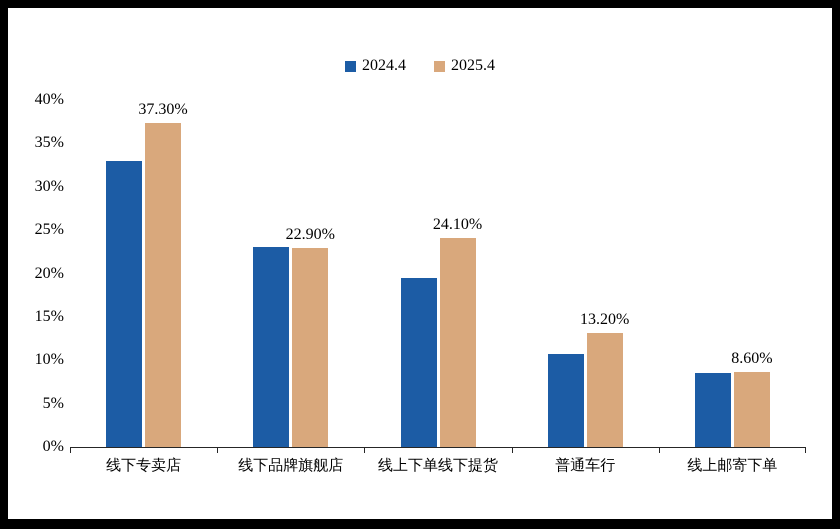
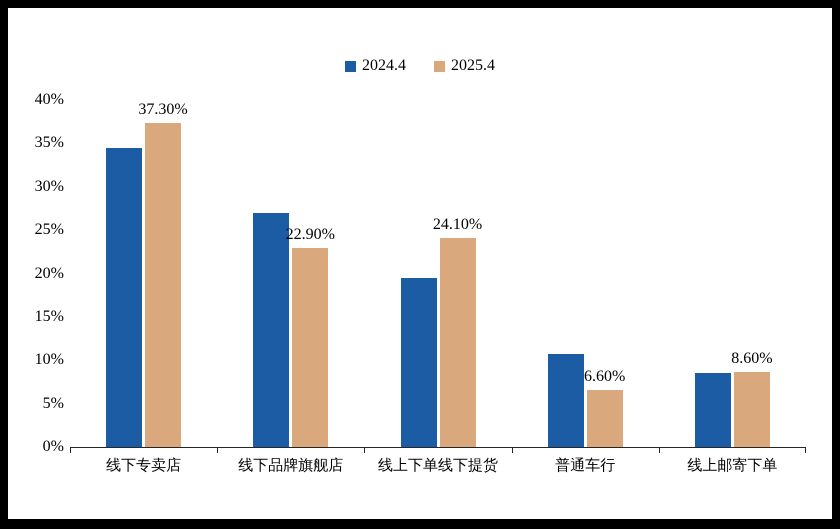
2024.4/线下专卖店: 33% -> 34%
2024.4/线下品牌旗舰店: 23% -> 27%
2025.4/普通车行: 13.20% -> 6.60%
